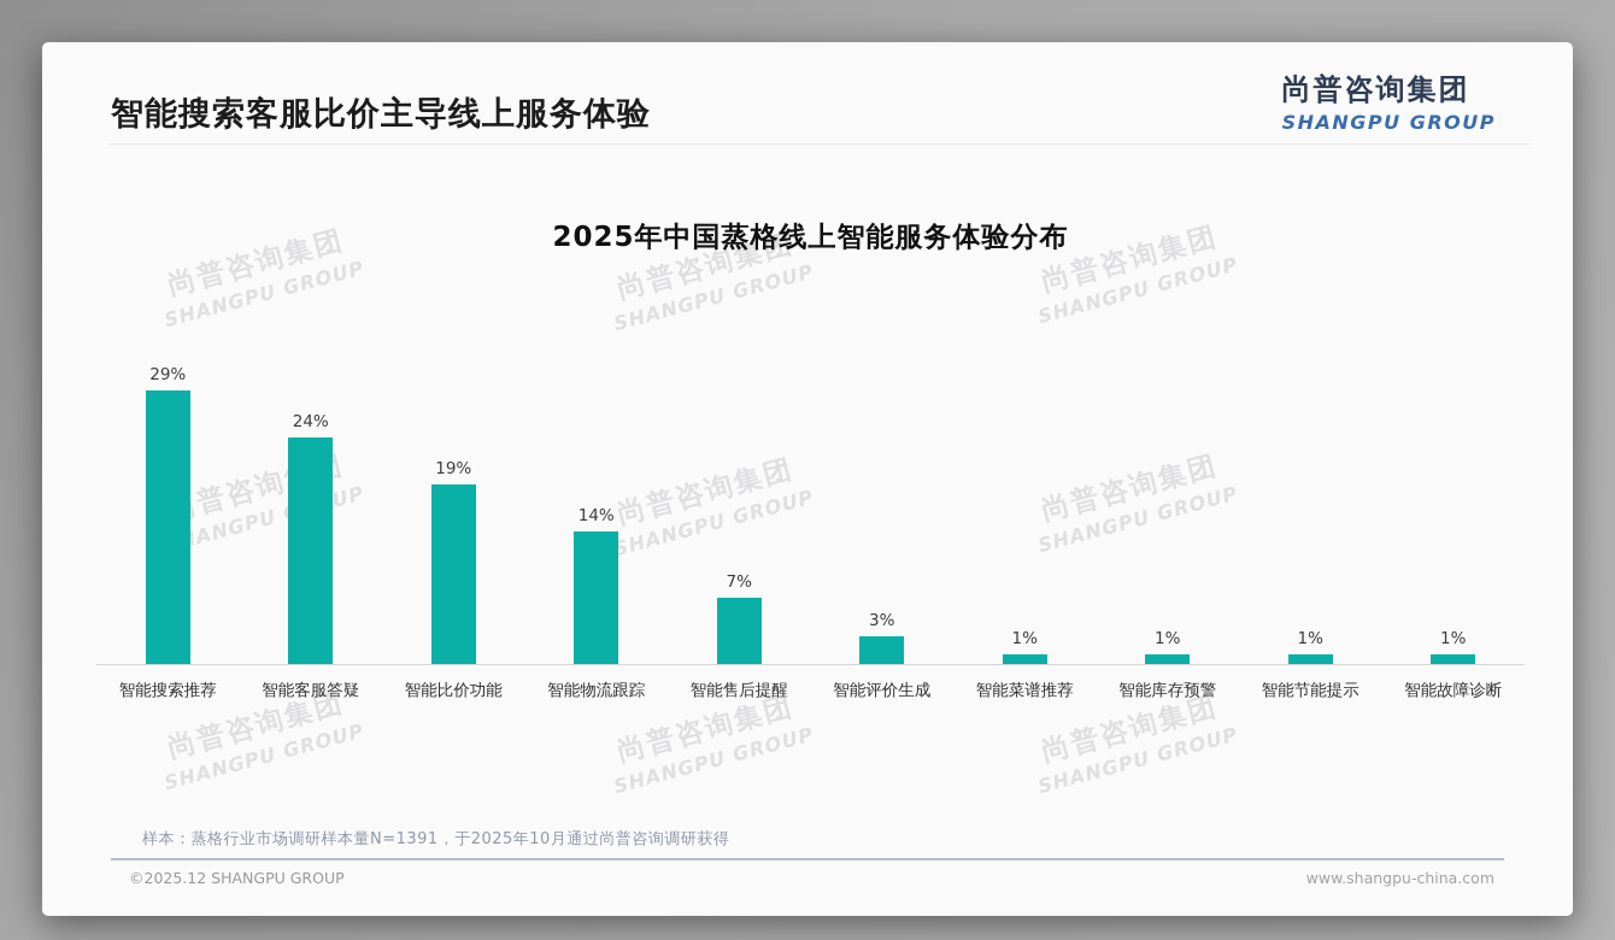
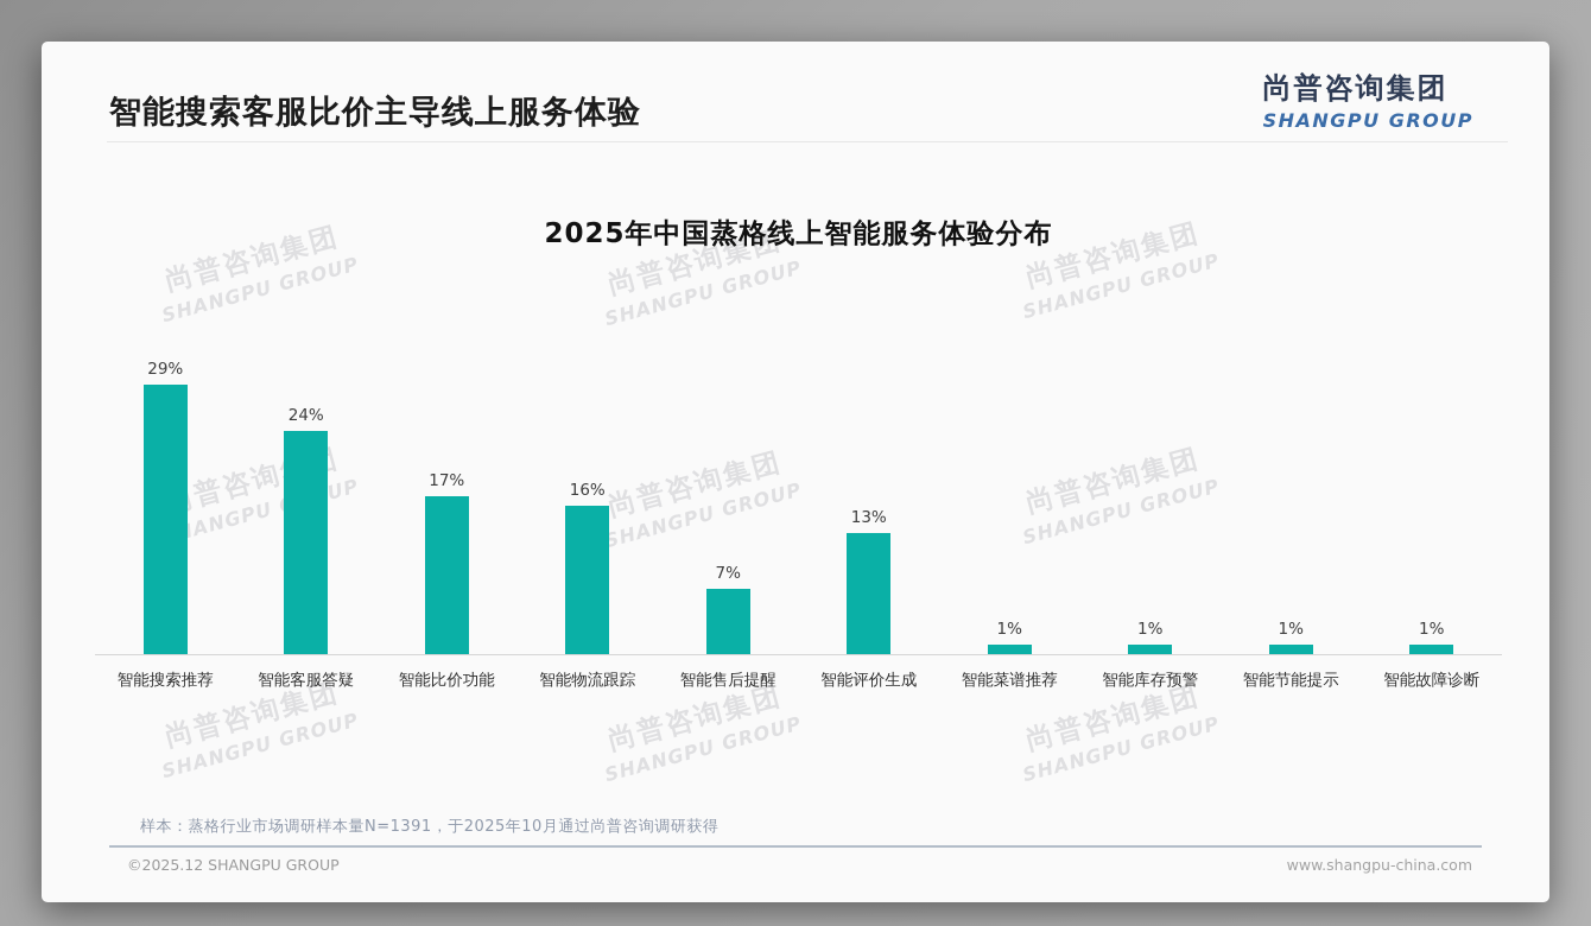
智能比价功能: 19% -> 17%
智能物流跟踪: 14% -> 16%
智能评价生成: 3% -> 13%
